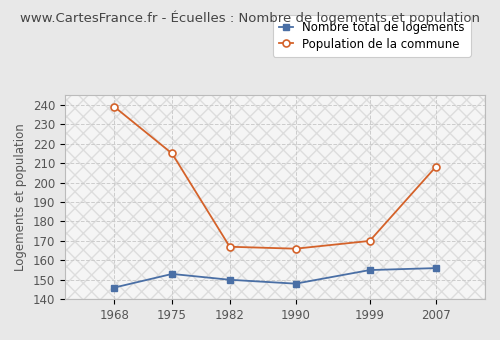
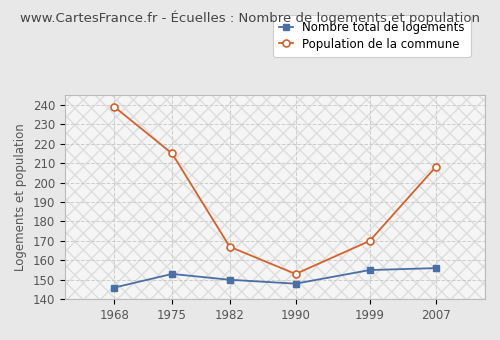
Population de la commune/1990: 166 -> 153
